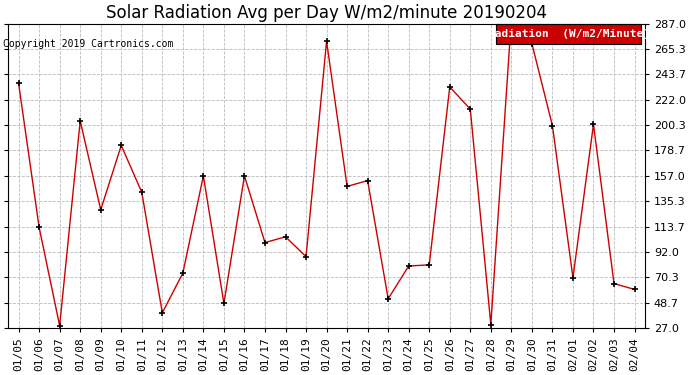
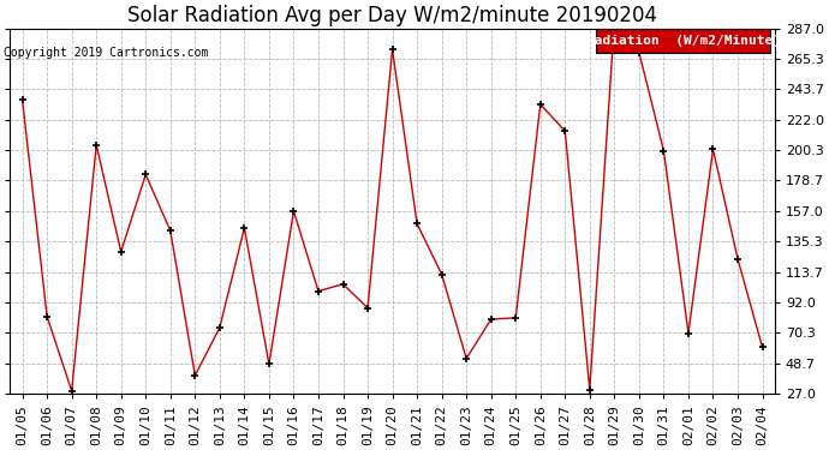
01/06: 113 -> 82
01/14: 157 -> 145
01/22: 153 -> 112
02/03: 65 -> 123
